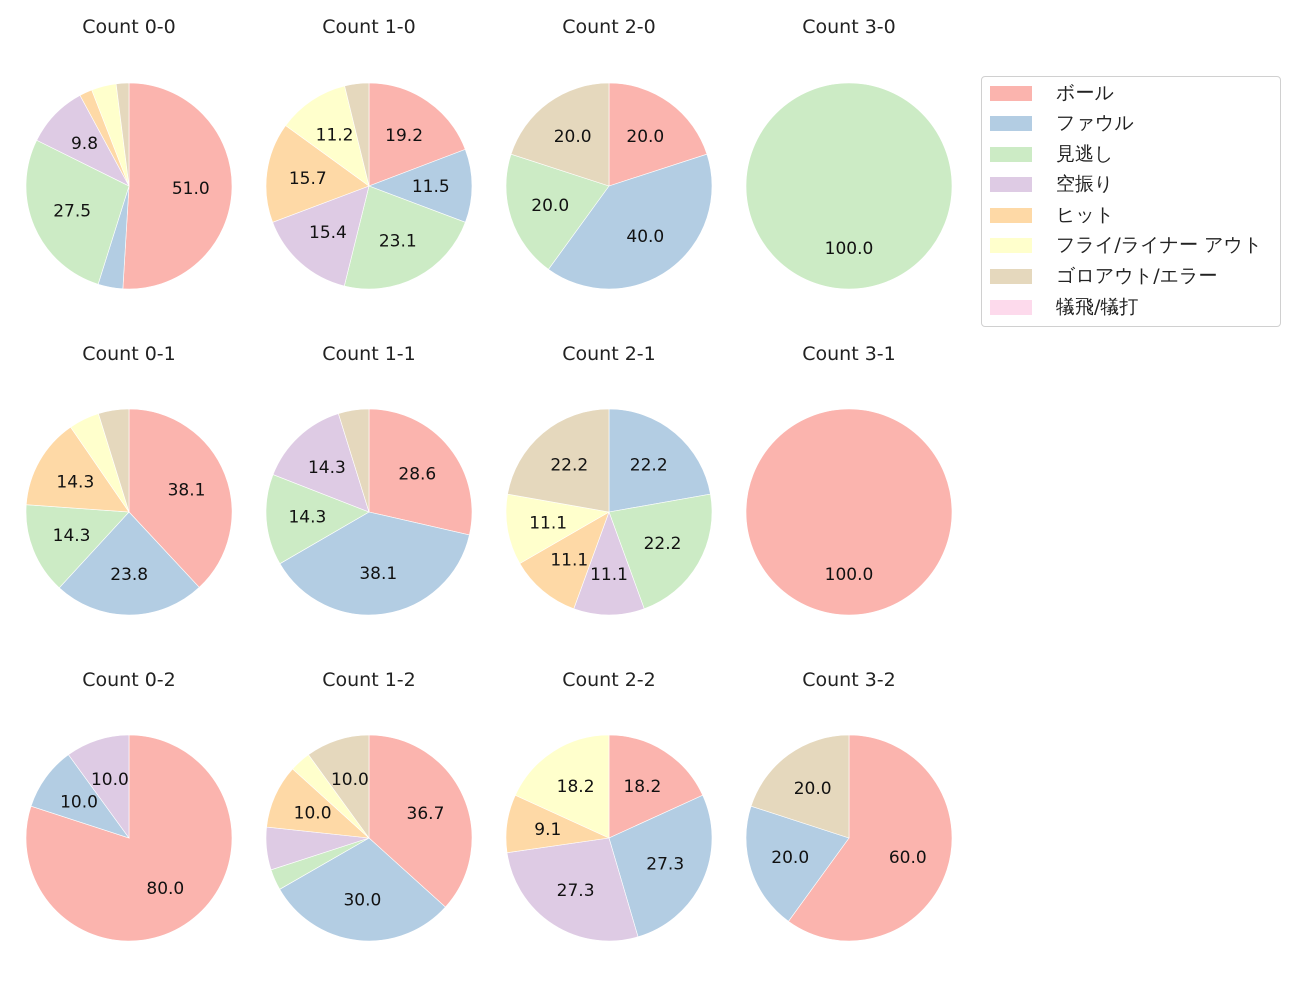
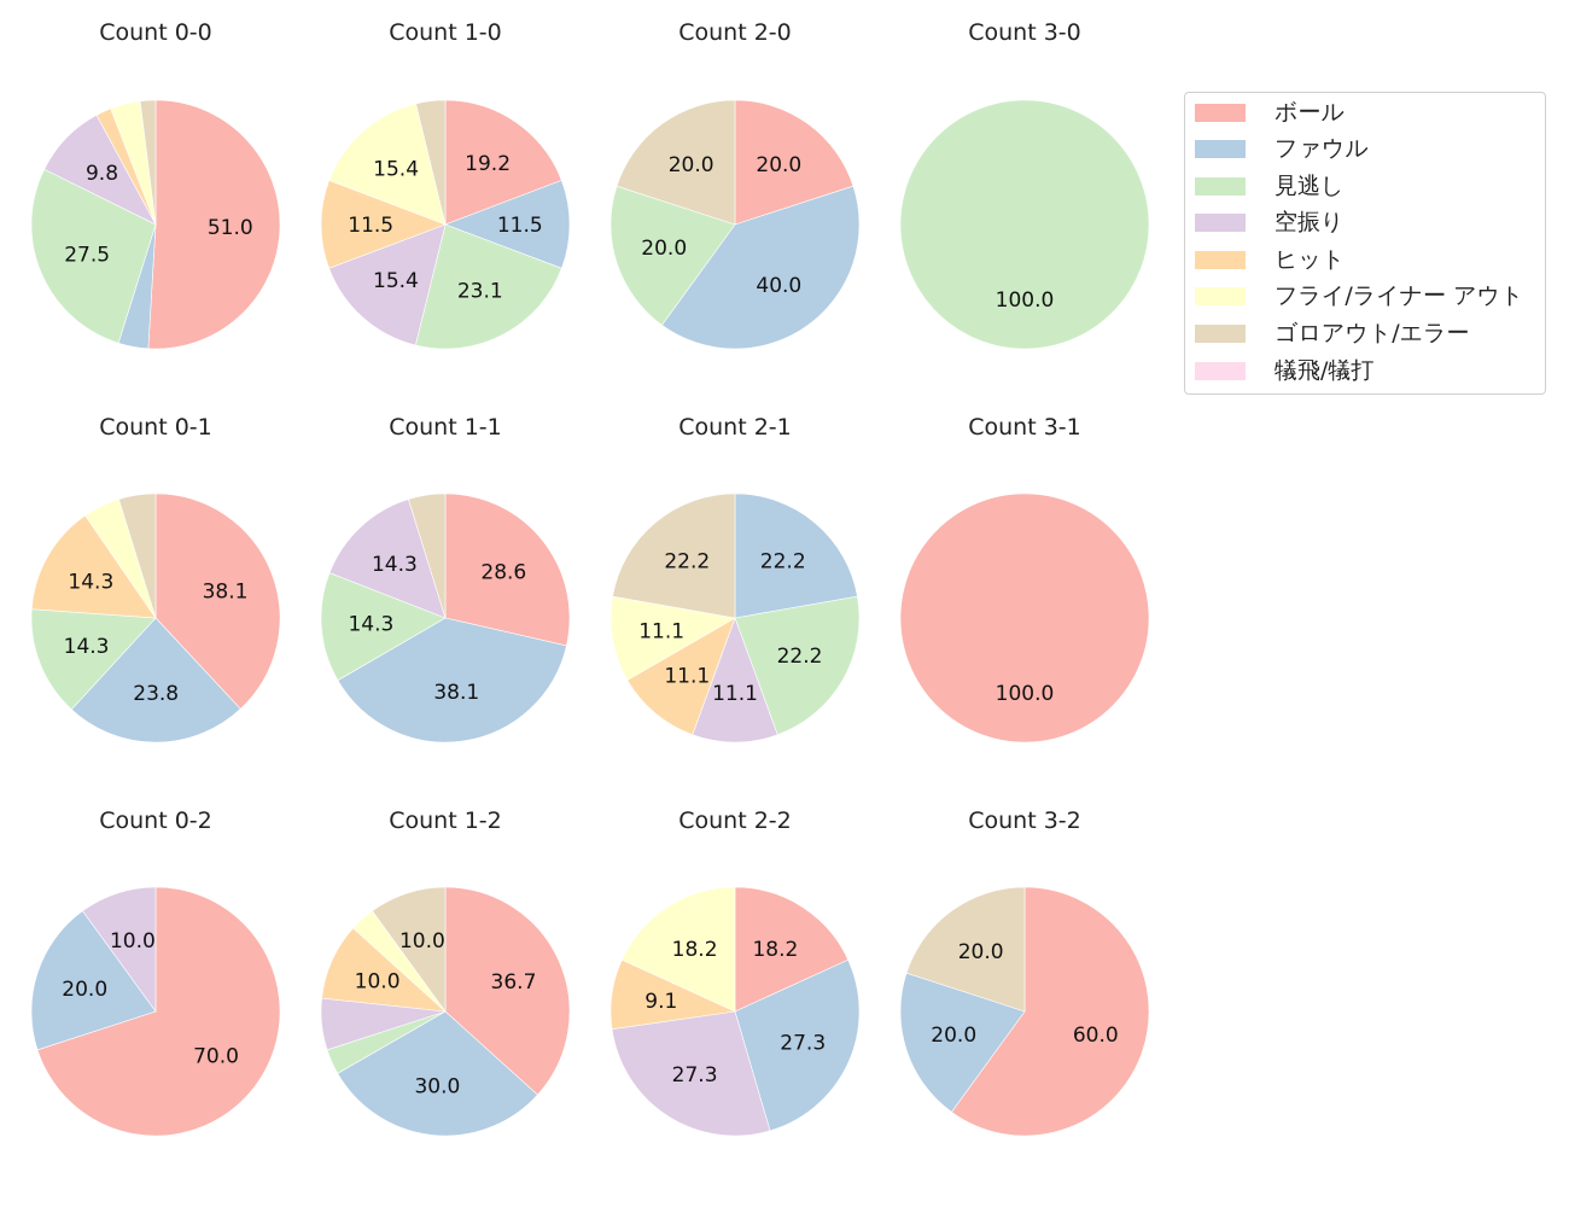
Count 1-0/ヒット: 15.7 -> 11.5
Count 1-0/フライ/ライナー アウト: 11.2 -> 15.4
Count 0-2/ボール: 80.0 -> 70.0
Count 0-2/ファウル: 10.0 -> 20.0
